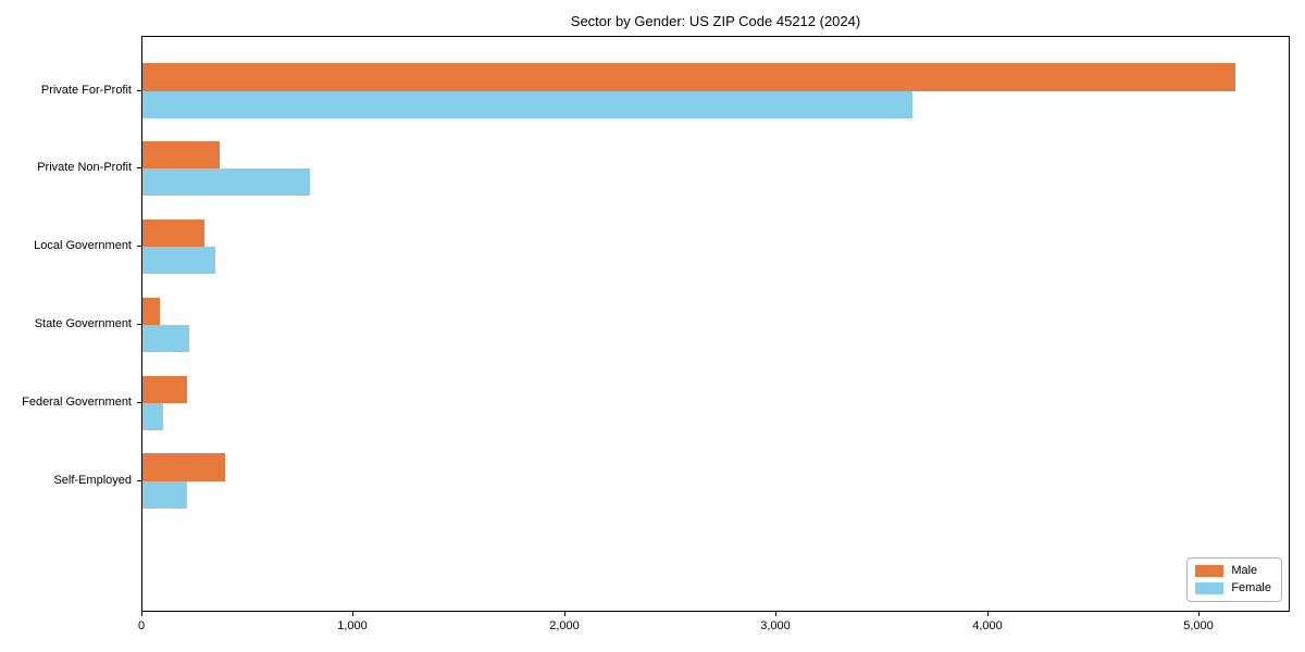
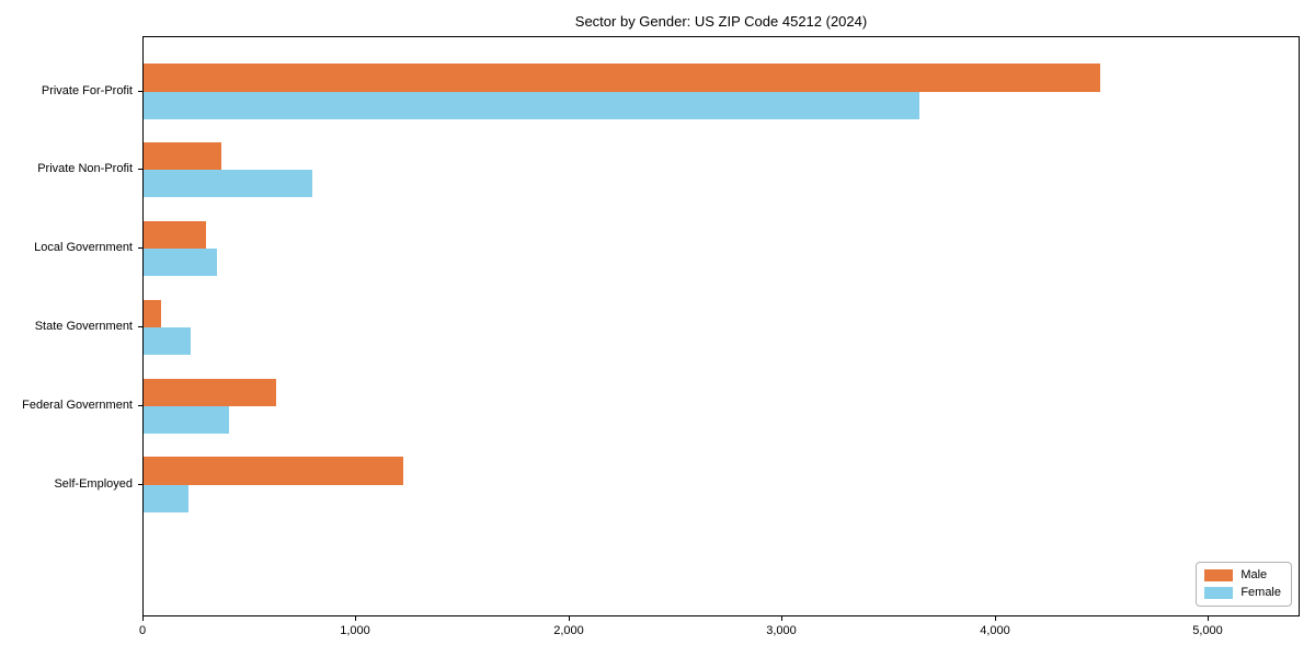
Male/Private For-Profit: 5170 -> 4490
Male/Federal Government: 210 -> 620
Female/Federal Government: 100 -> 400
Male/Self-Employed: 390 -> 1220
